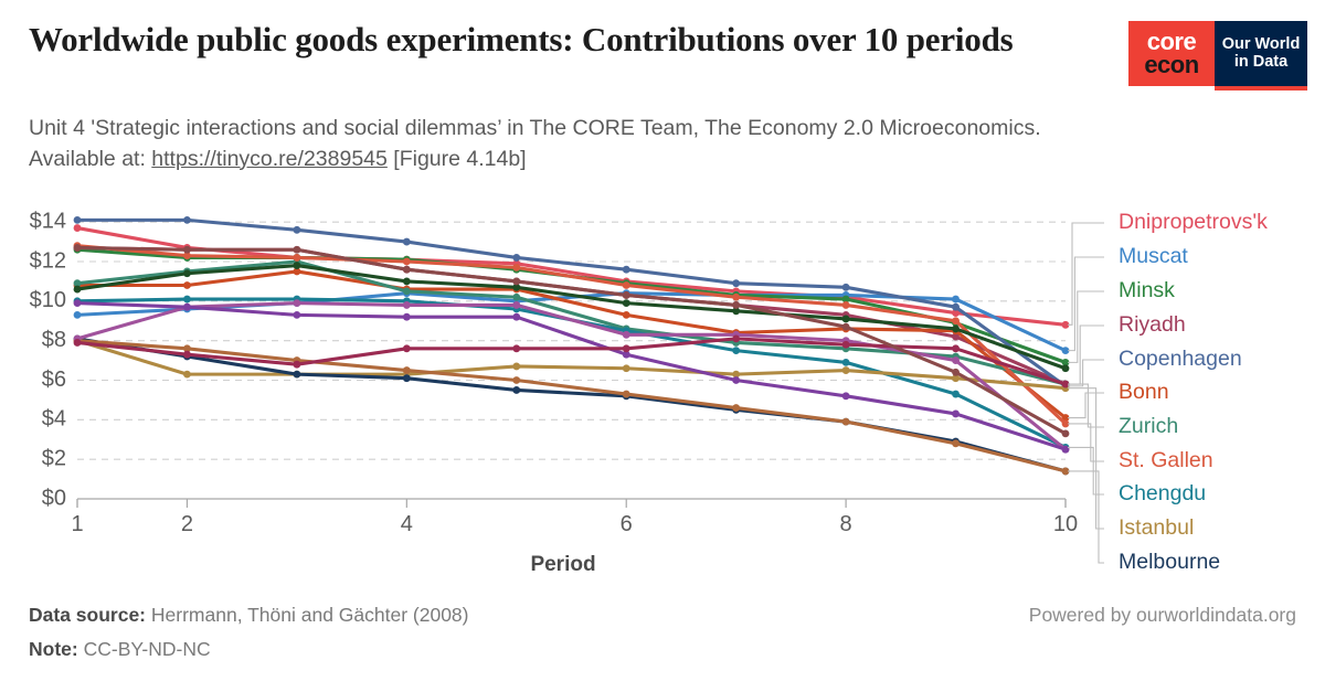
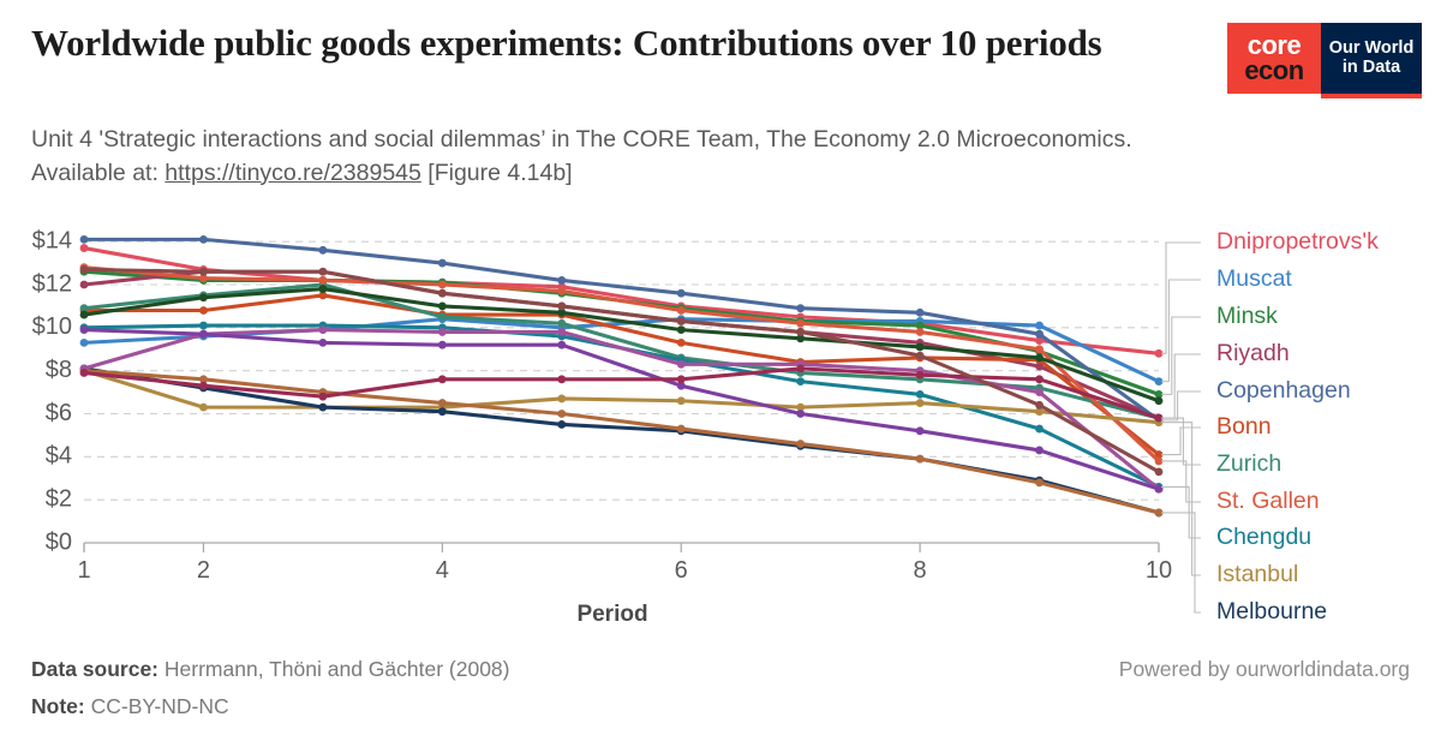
Riyadh/1: $12.7 -> $12.0
